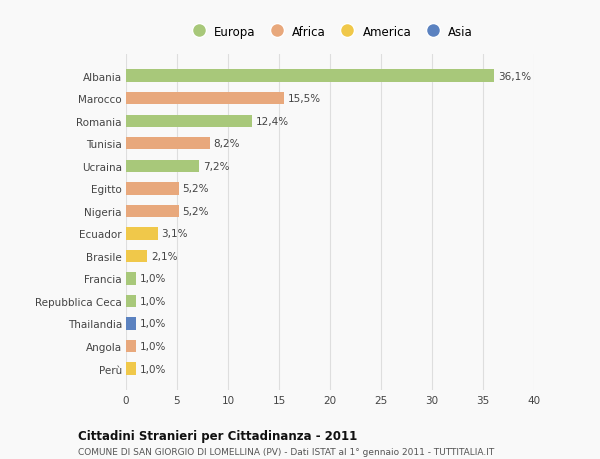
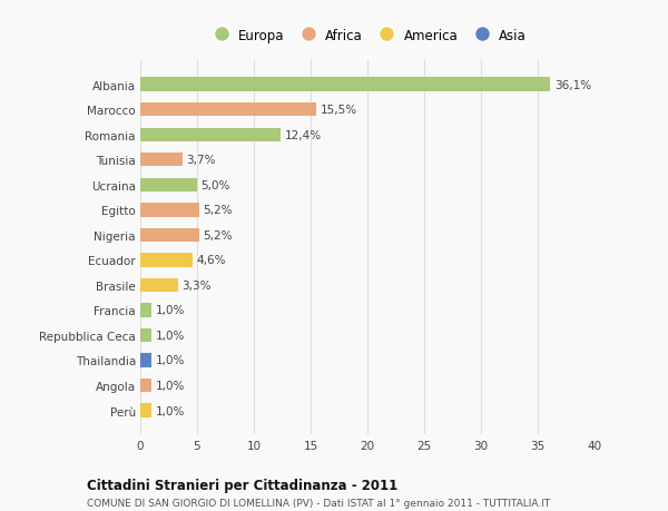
Tunisia: 8,2% -> 3,7%
Ucraina: 7,2% -> 5,0%
Ecuador: 3,1% -> 4,6%
Brasile: 2,1% -> 3,3%
